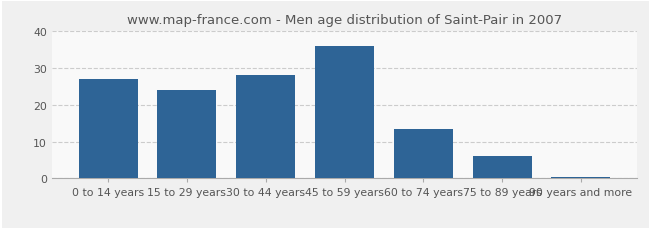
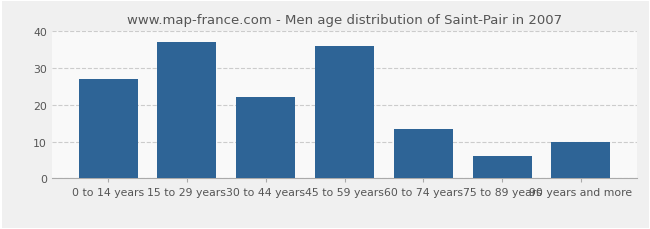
15 to 29 years: 24.0 -> 37.0
30 to 44 years: 28.0 -> 22.0
90 years and more: 0.5 -> 10.0
